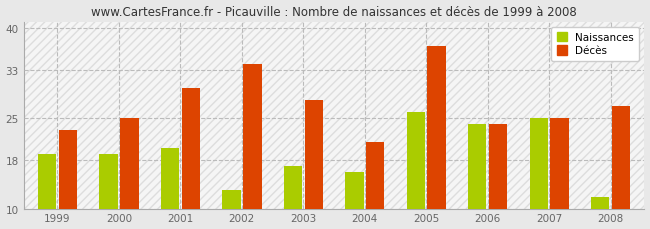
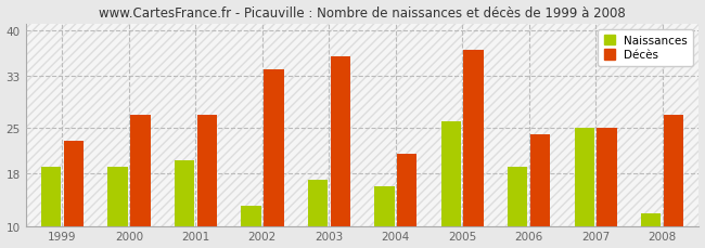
Décès/2000: 25 -> 27
Décès/2001: 30 -> 27
Décès/2003: 28 -> 36
Naissances/2006: 24 -> 19
